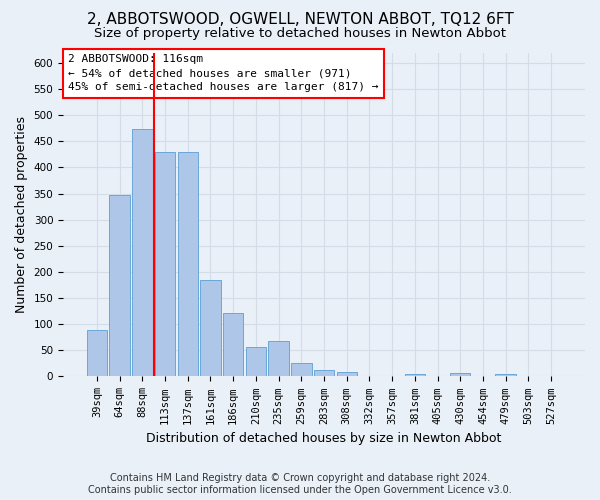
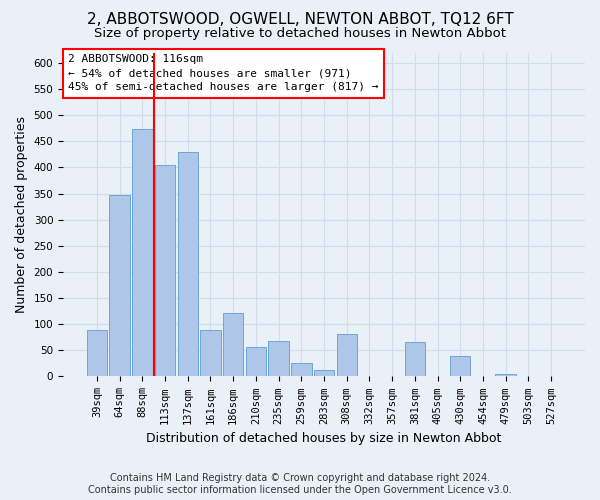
113sqm: 430 -> 404
161sqm: 184 -> 88
308sqm: 8 -> 82
381sqm: 5 -> 66
430sqm: 7 -> 40
